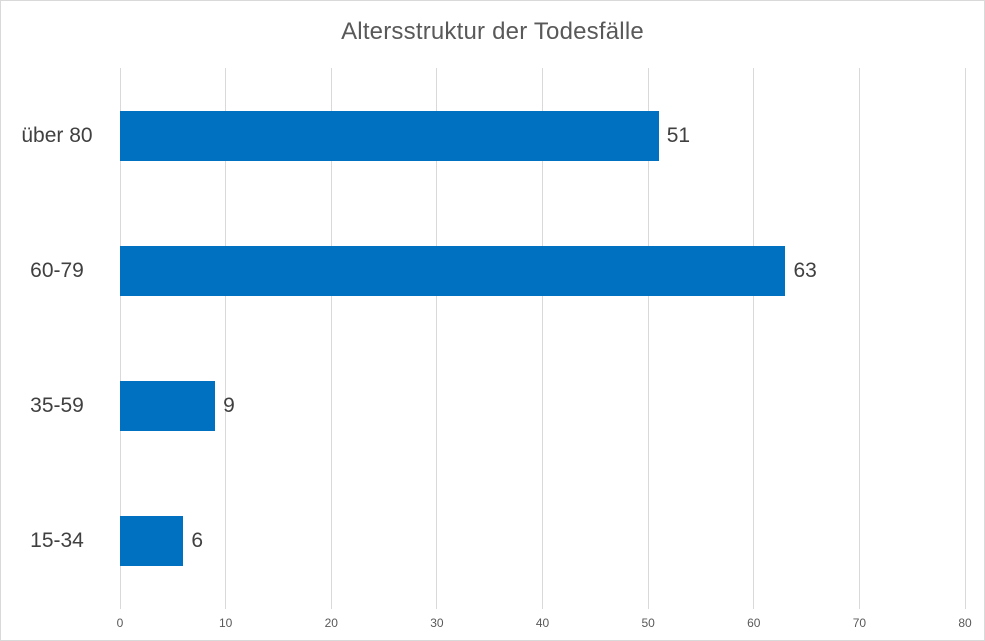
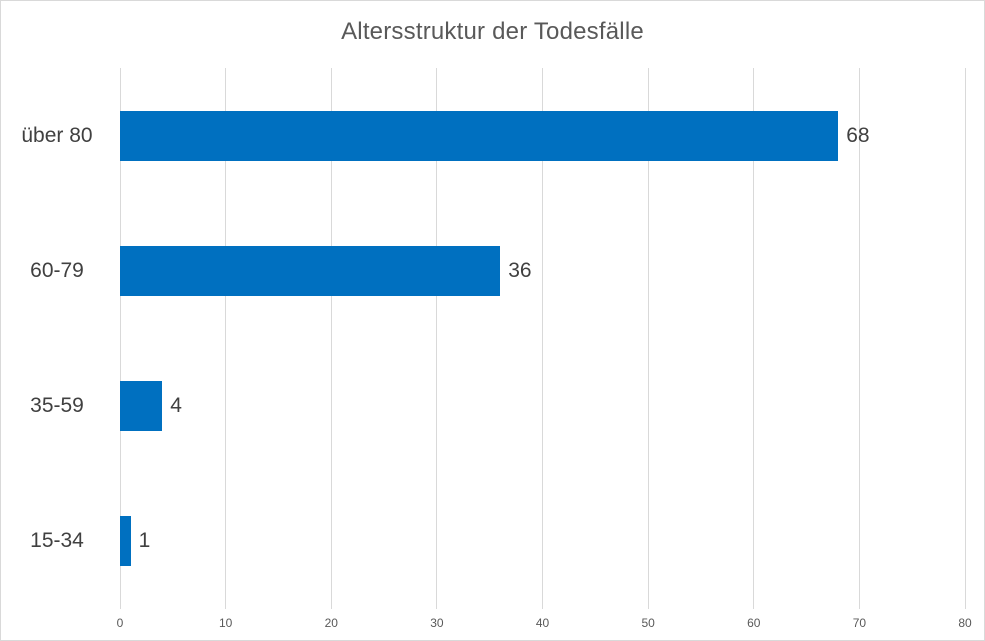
über 80: 51 -> 68
60-79: 63 -> 36
35-59: 9 -> 4
15-34: 6 -> 1
